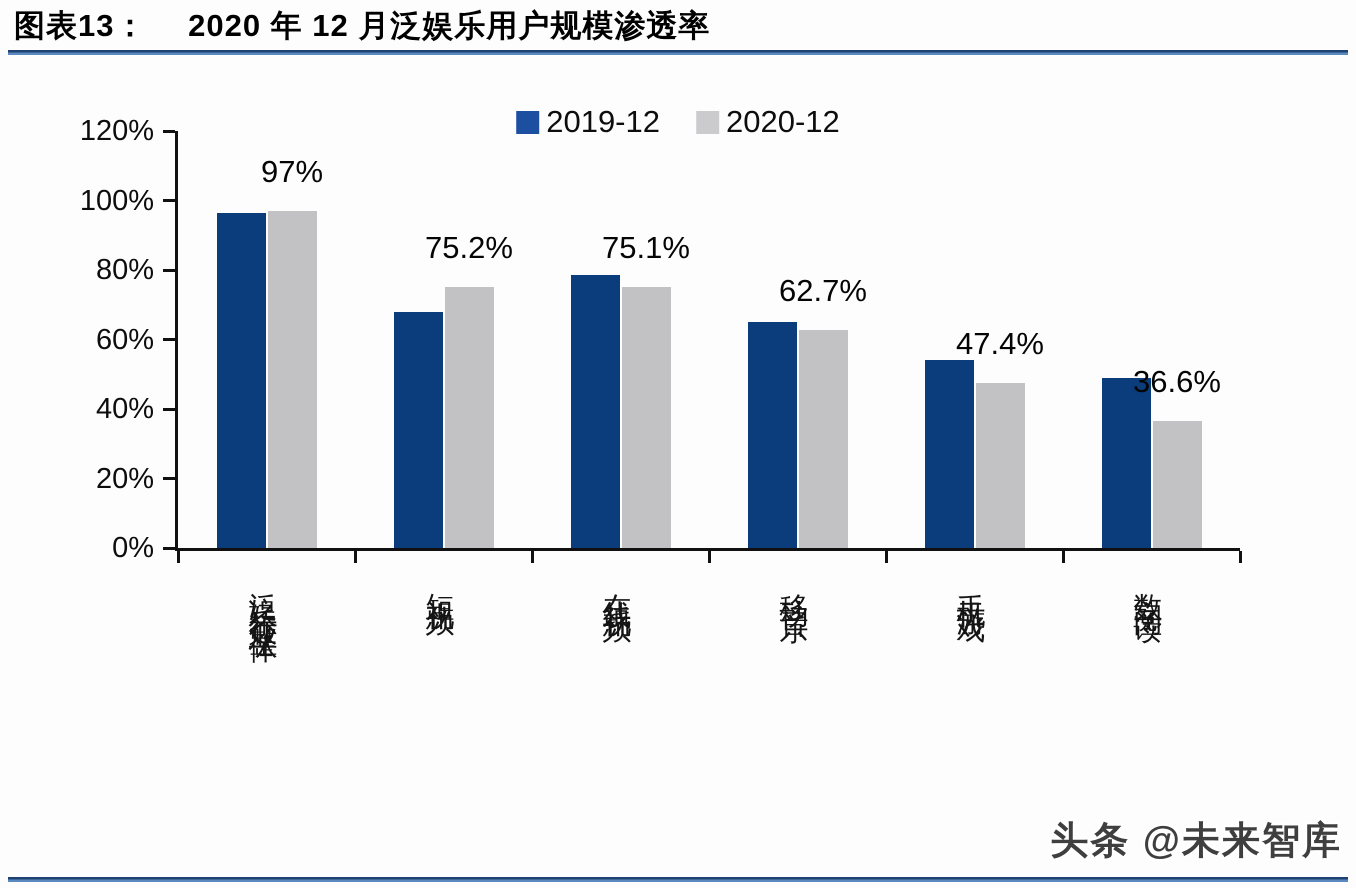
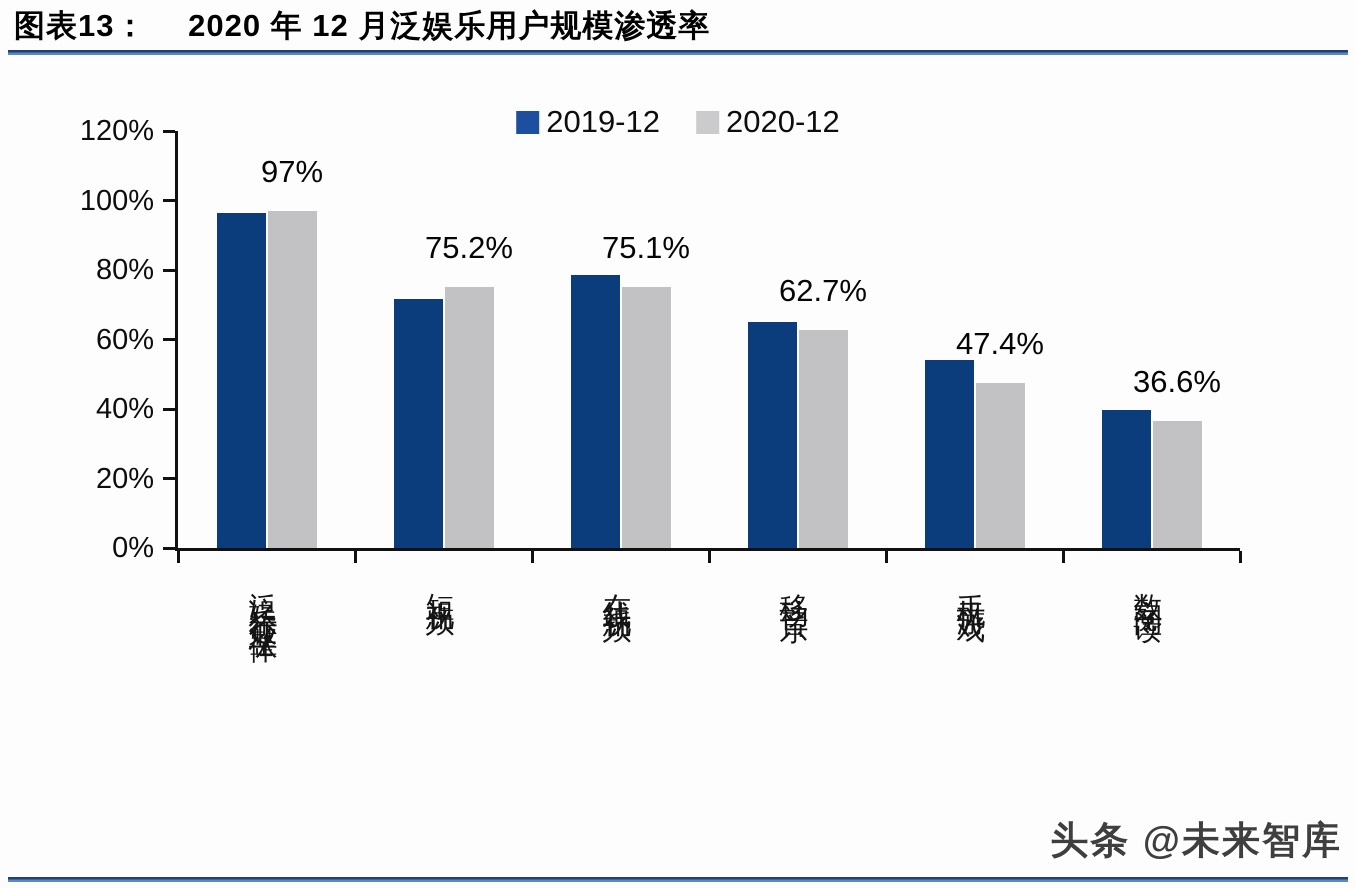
2019-12/短视频: 68% -> 72%
2019-12/数字阅读: 49% -> 40%
